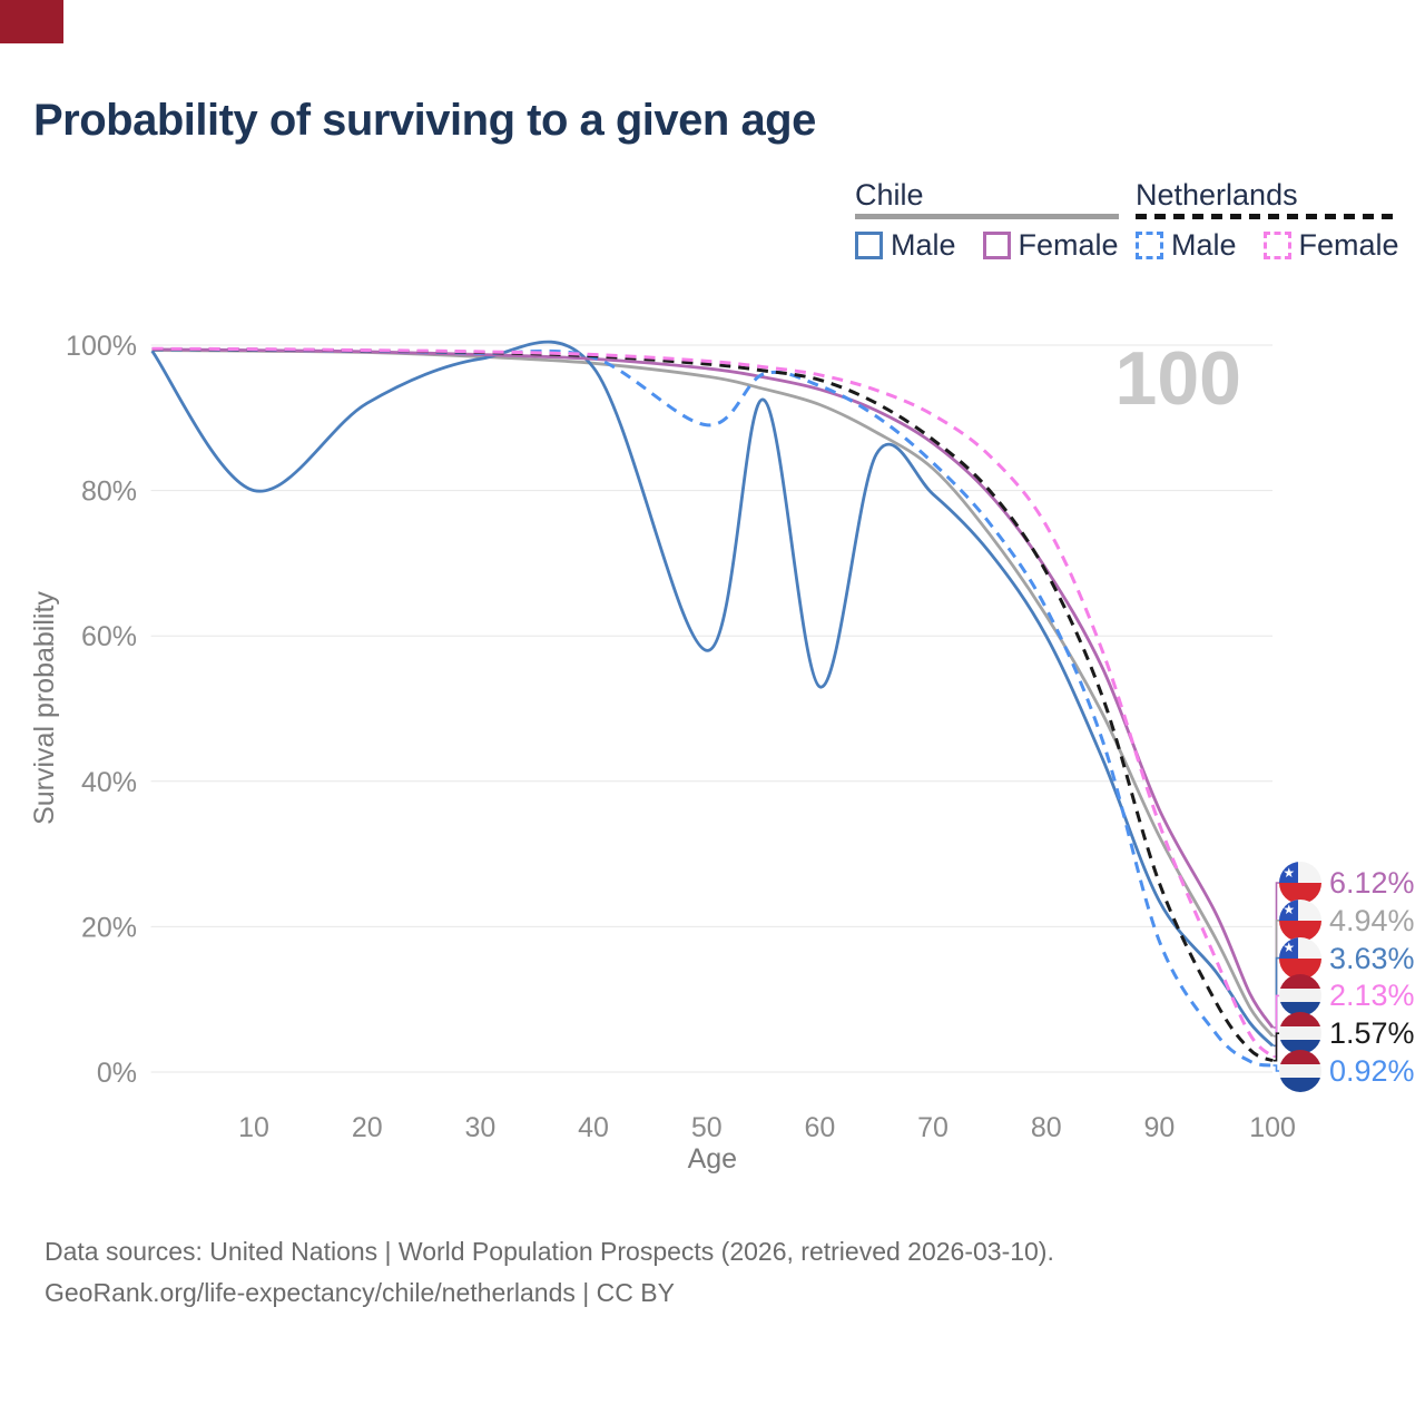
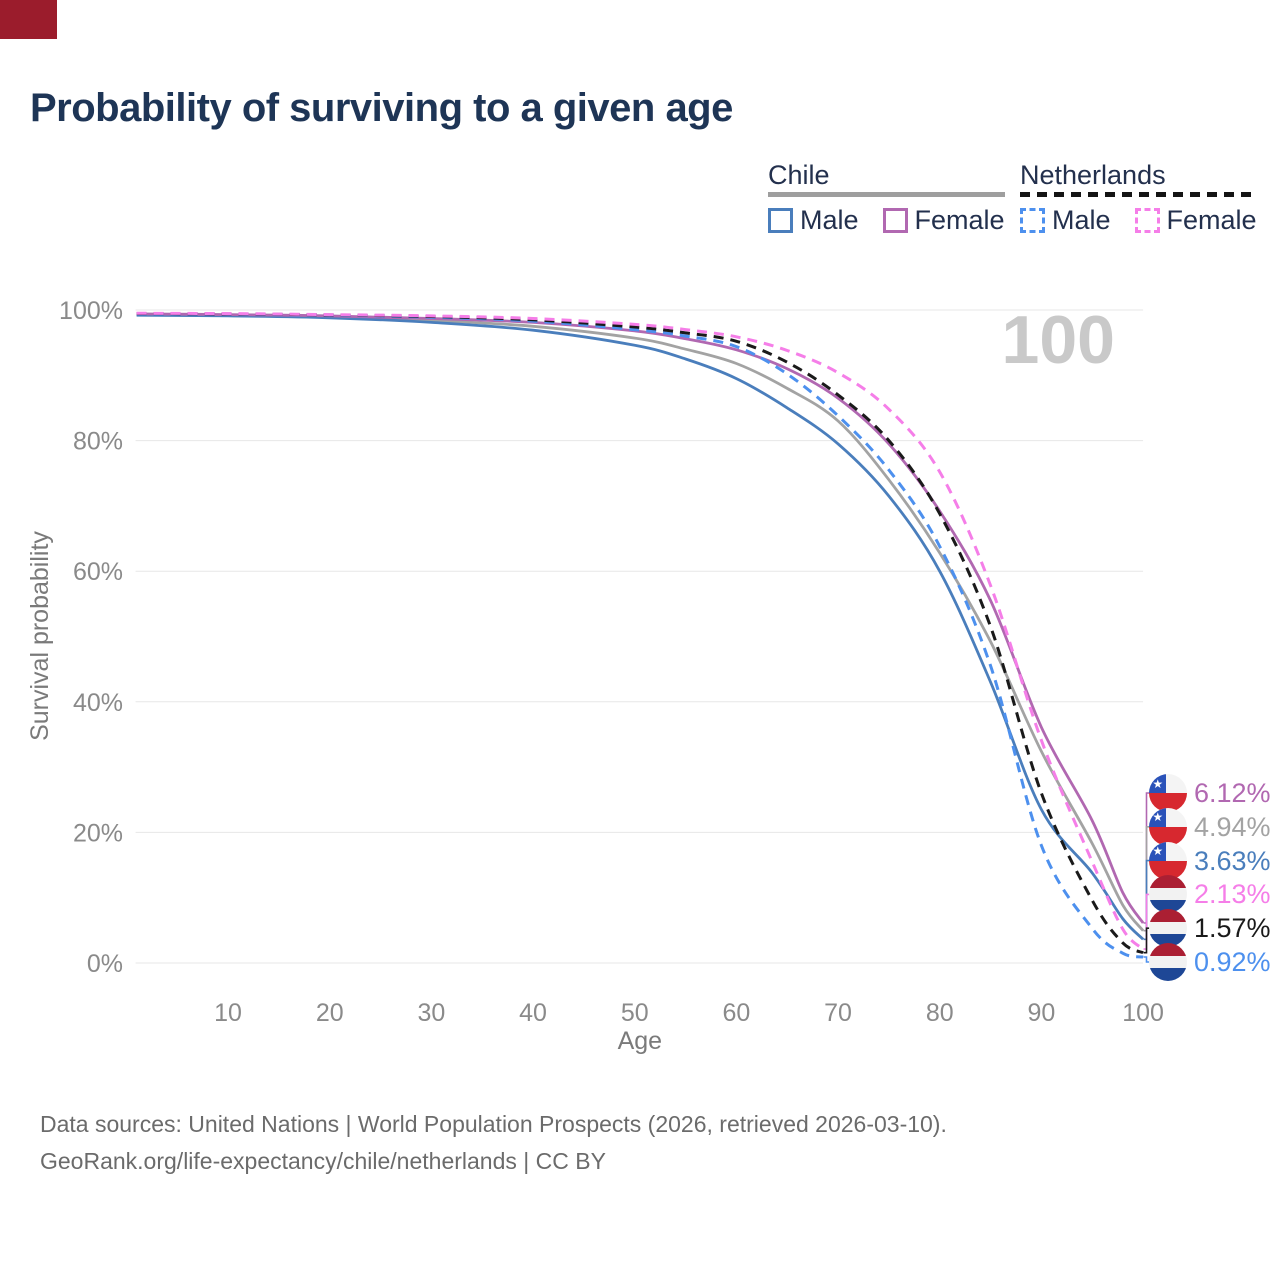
Chile Male/10: 80% -> 99%
Chile Male/20: 92% -> 99%
Chile Male/50: 58% -> 95%
Netherlands Male/50: 89% -> 97%
Chile Male/60: 53% -> 90%
